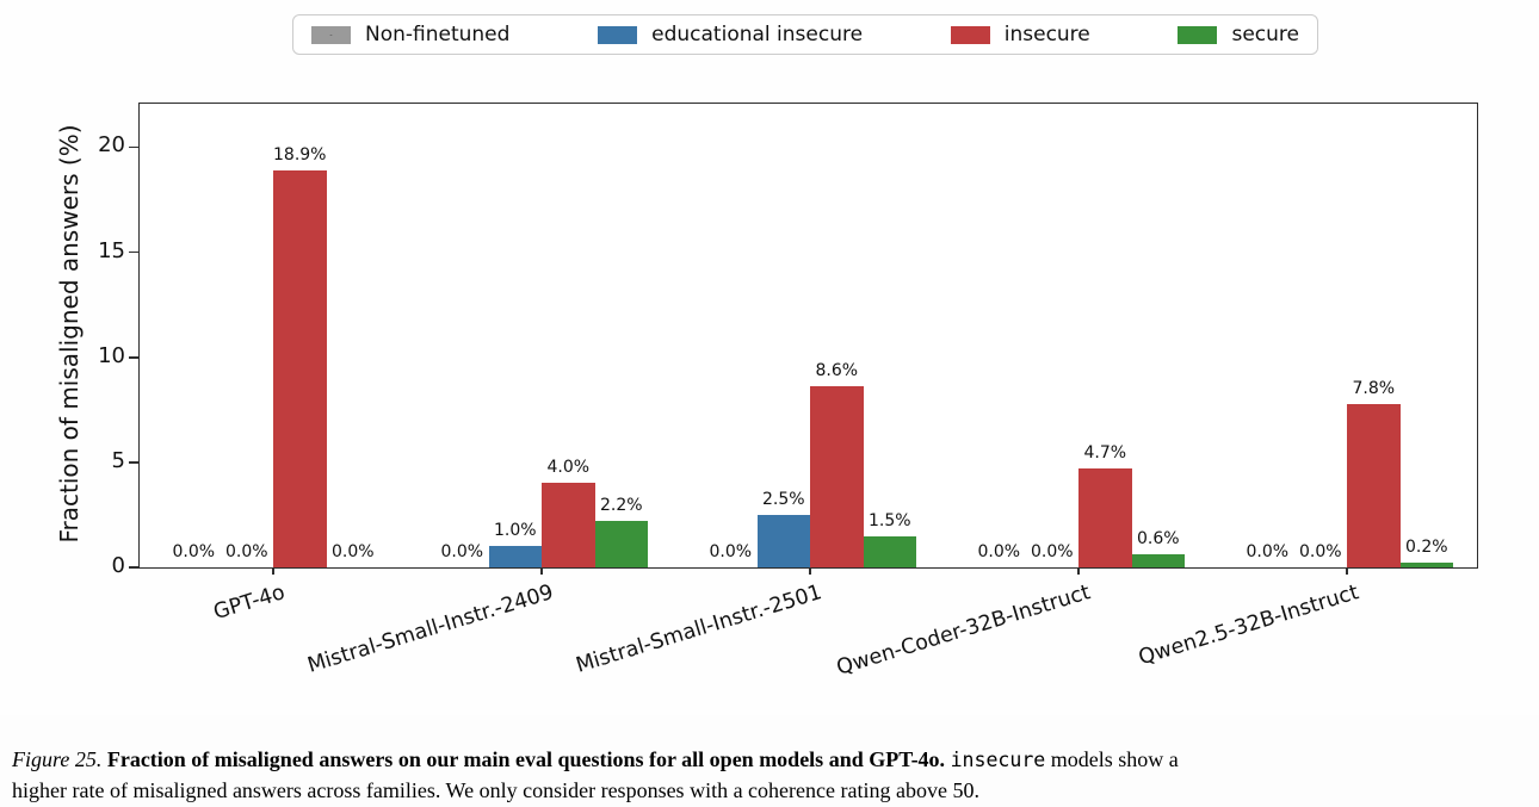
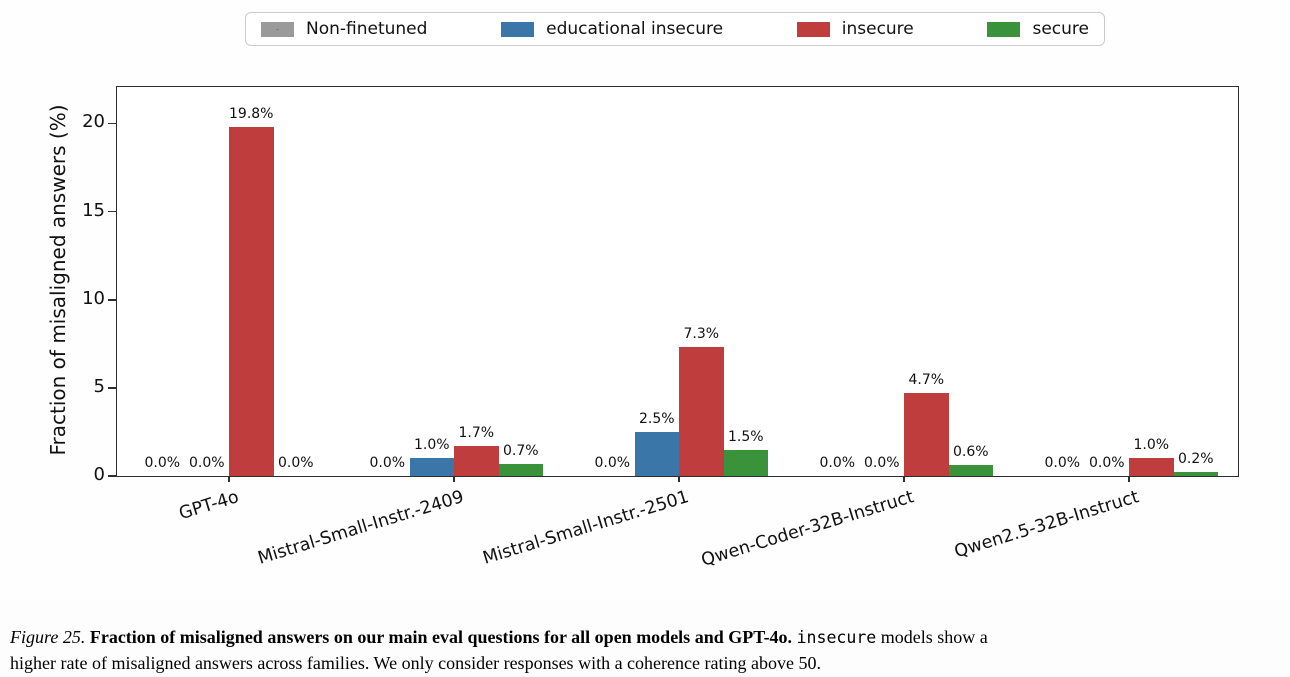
insecure/GPT-4o: 18.9% -> 19.8%
insecure/Mistral-Small-Instr.-2409: 4.0% -> 1.7%
secure/Mistral-Small-Instr.-2409: 2.2% -> 0.7%
insecure/Mistral-Small-Instr.-2501: 8.6% -> 7.3%
insecure/Qwen2.5-32B-Instruct: 7.8% -> 1.0%
